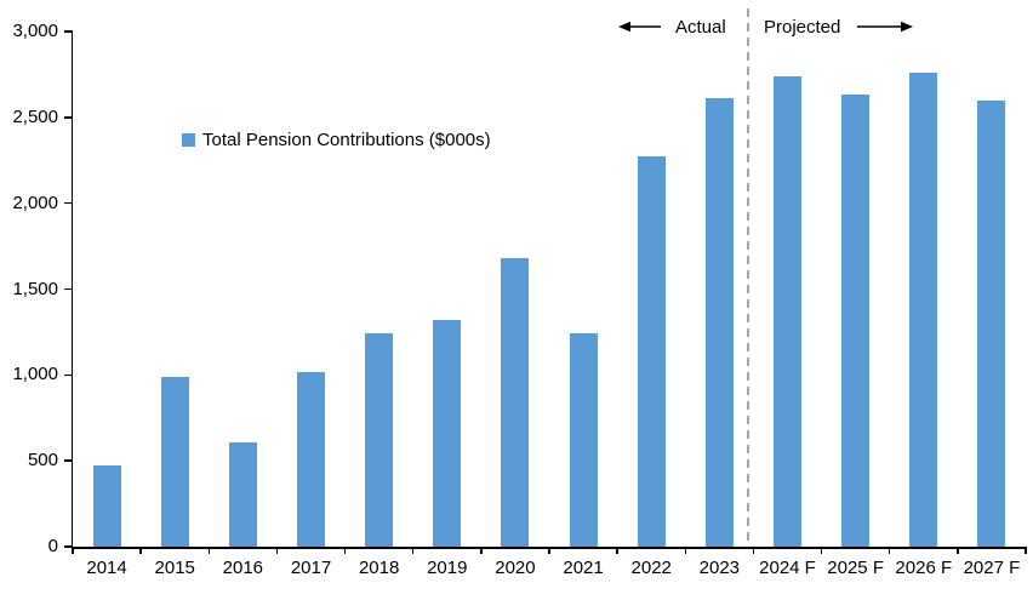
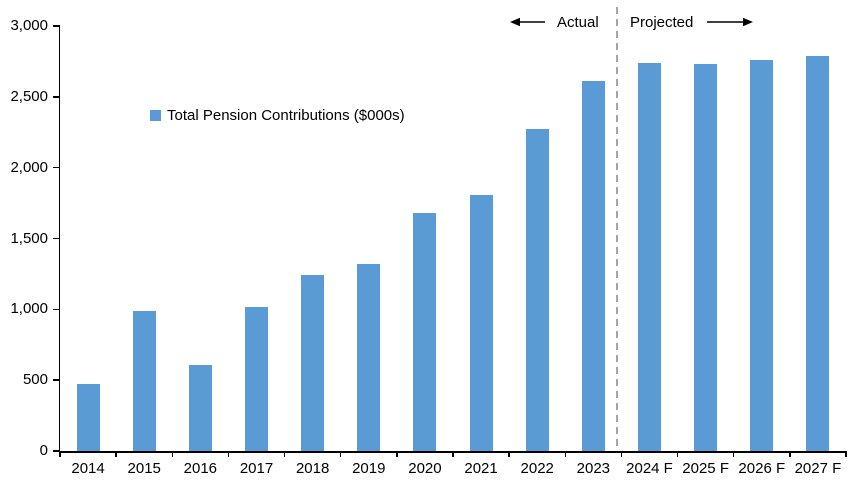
2021: 1240 -> 1810
2025 F: 2630 -> 2730
2027 F: 2600 -> 2790
